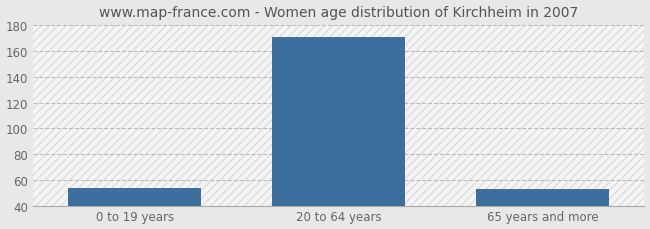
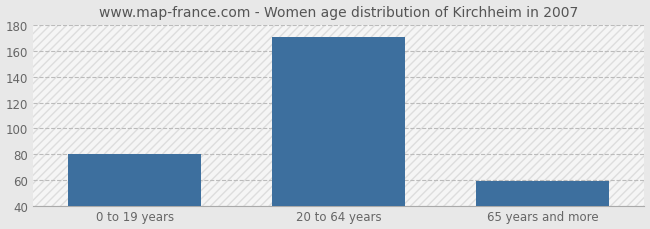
0 to 19 years: 54 -> 80
65 years and more: 53 -> 59
